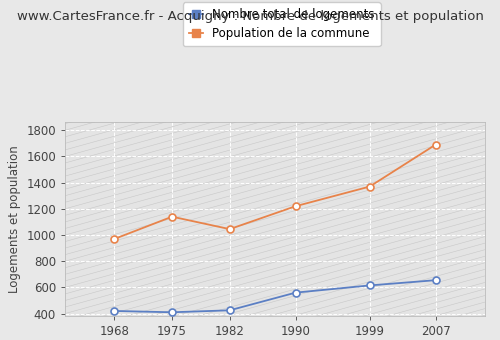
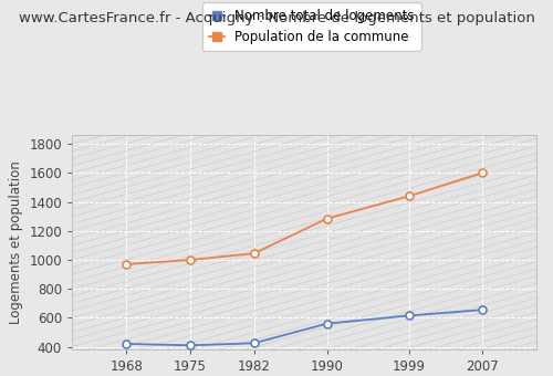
Population de la commune/1975: 1140 -> 1000
Population de la commune/1990: 1220 -> 1280
Population de la commune/1999: 1370 -> 1440
Population de la commune/2007: 1690 -> 1600
